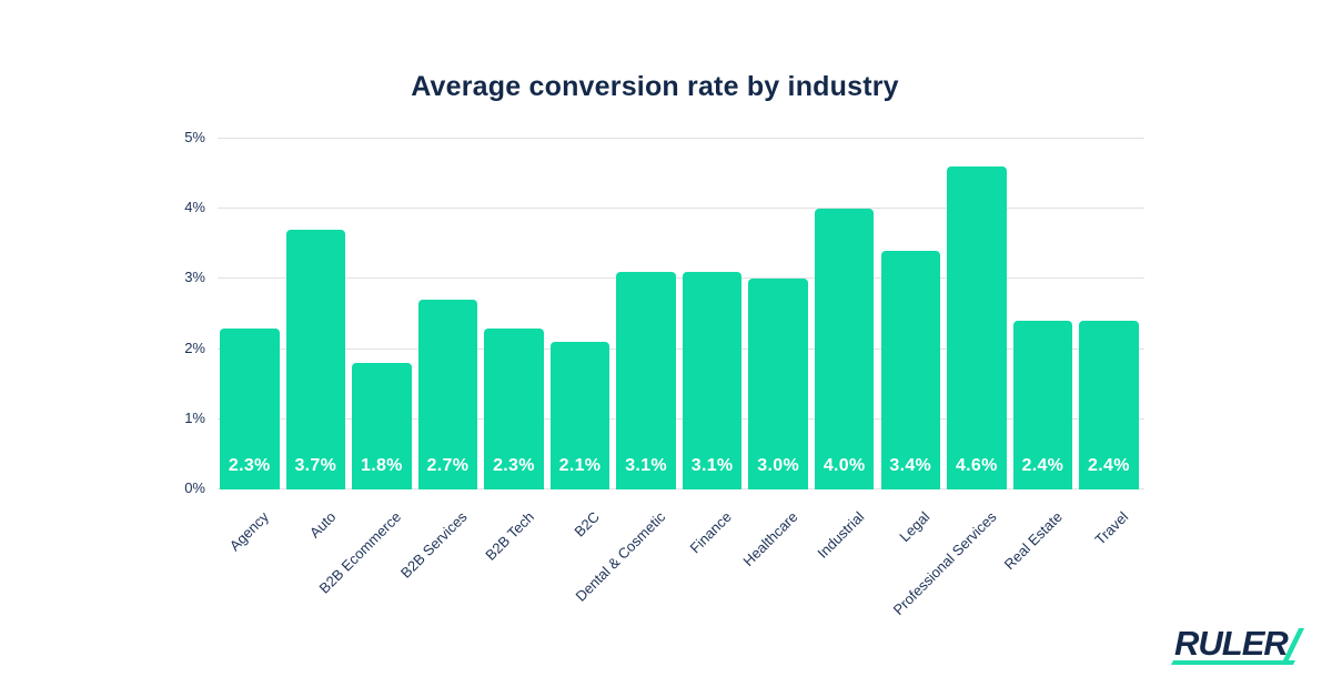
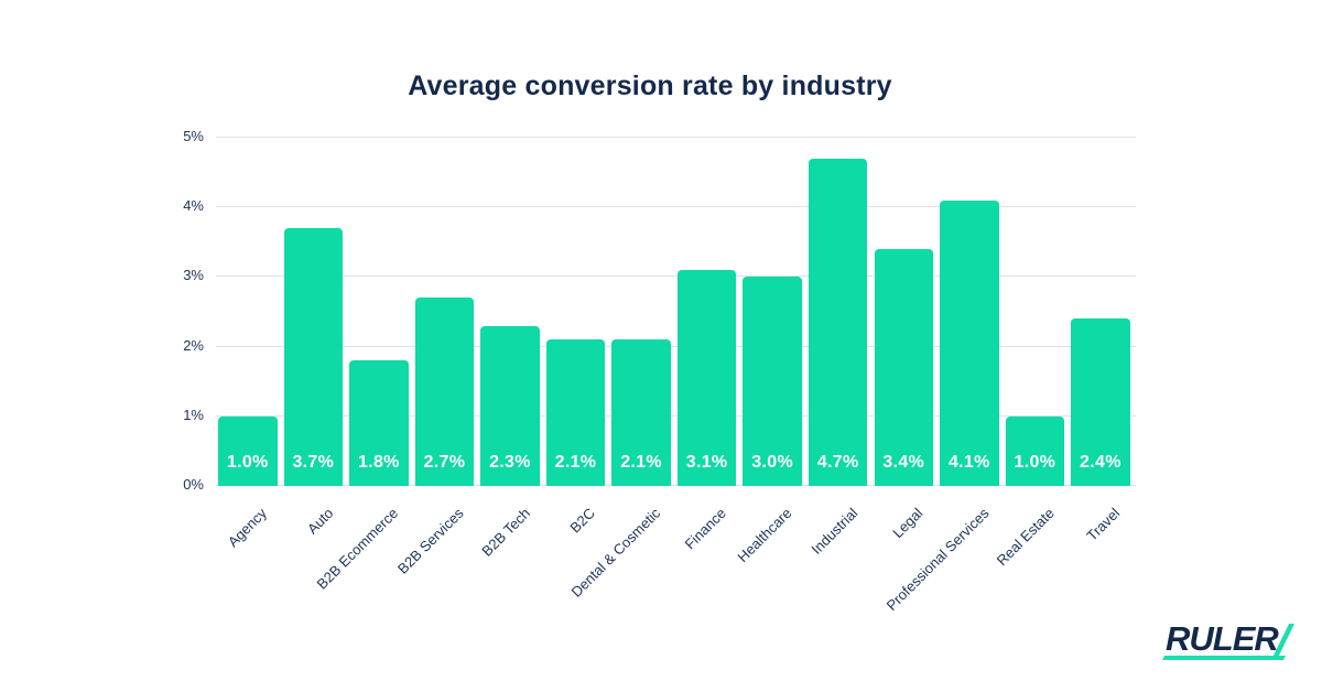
Agency: 2.3% -> 1.0%
Dental & Cosmetic: 3.1% -> 2.1%
Industrial: 4.0% -> 4.7%
Professional Services: 4.6% -> 4.1%
Real Estate: 2.4% -> 1.0%
